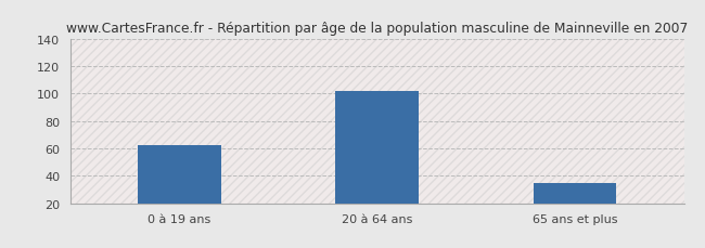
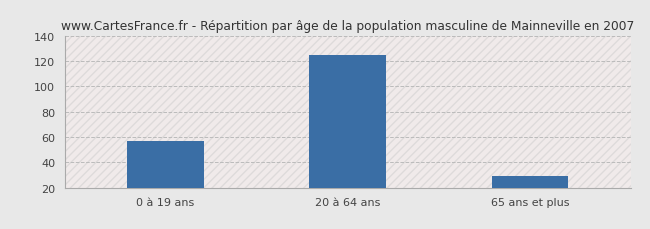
0 à 19 ans: 62 -> 57
20 à 64 ans: 102 -> 125
65 ans et plus: 35 -> 29
